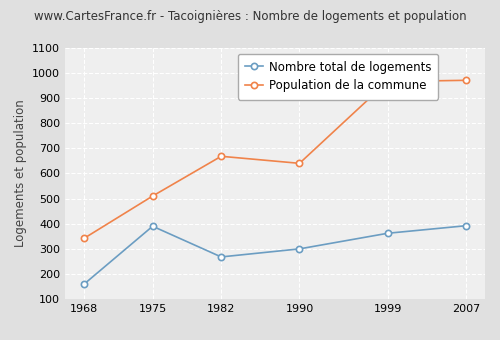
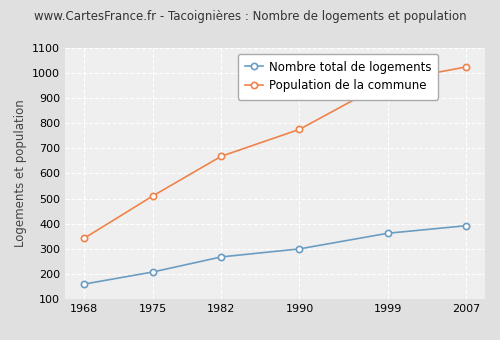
Nombre total de logements/1975: 390 -> 208
Population de la commune/1990: 640 -> 775
Population de la commune/2007: 970 -> 1023
